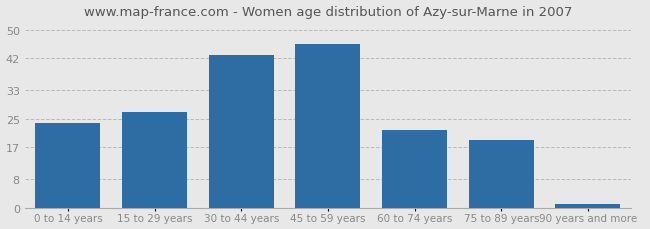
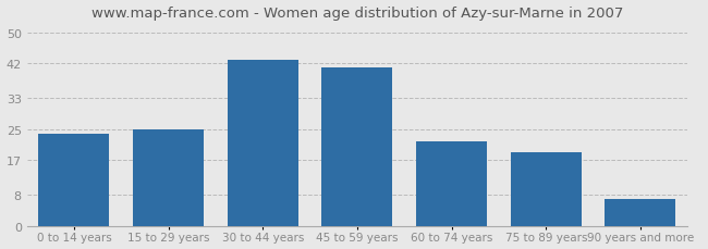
15 to 29 years: 27 -> 25
45 to 59 years: 46 -> 41
90 years and more: 1 -> 7
